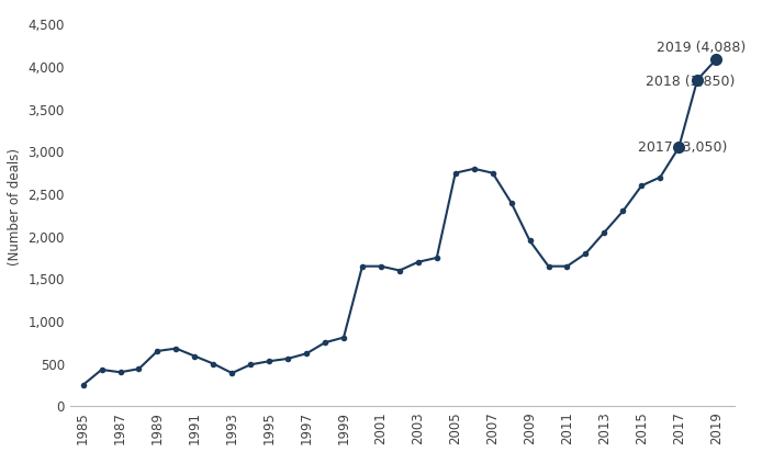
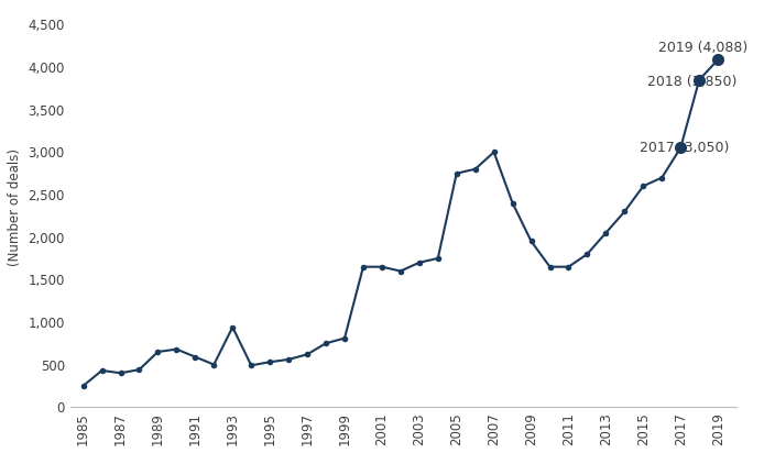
1993: 390 -> 940
2007: 2,750 -> 3,000
